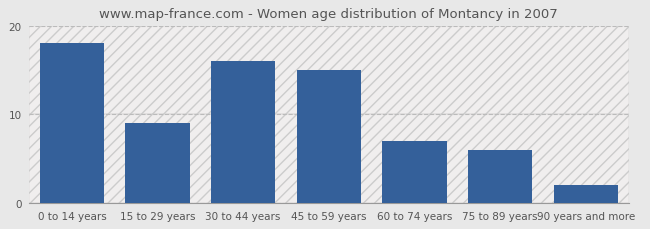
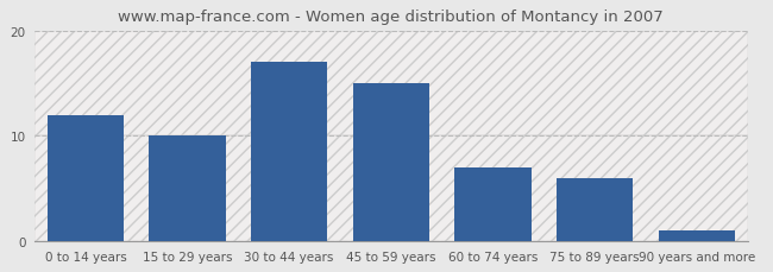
0 to 14 years: 18 -> 12
15 to 29 years: 9 -> 10
30 to 44 years: 16 -> 17
90 years and more: 2 -> 1
